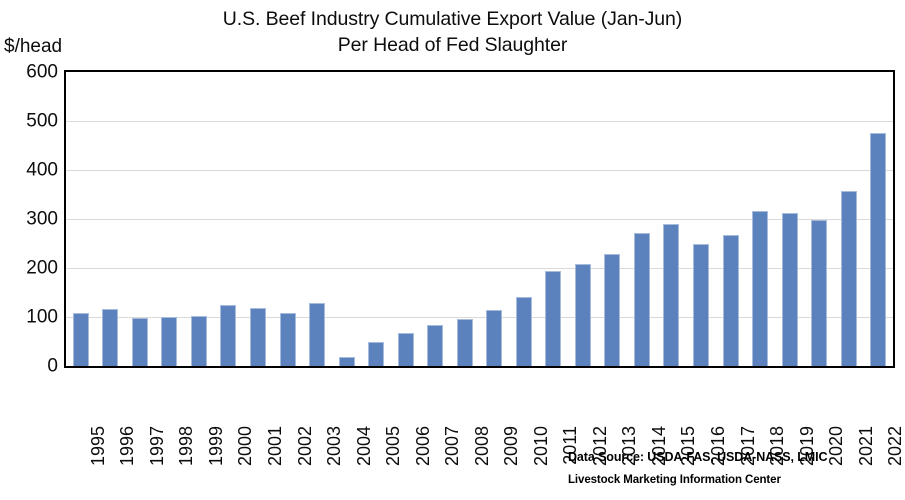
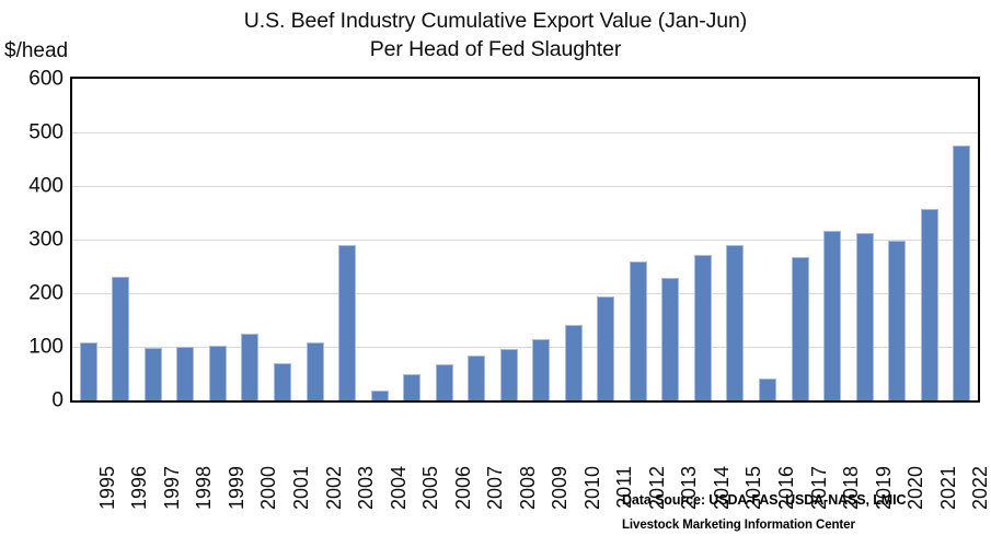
1996: 120 -> 230
2001: 120 -> 70
2003: 130 -> 290
2012: 210 -> 260
2016: 250 -> 40
